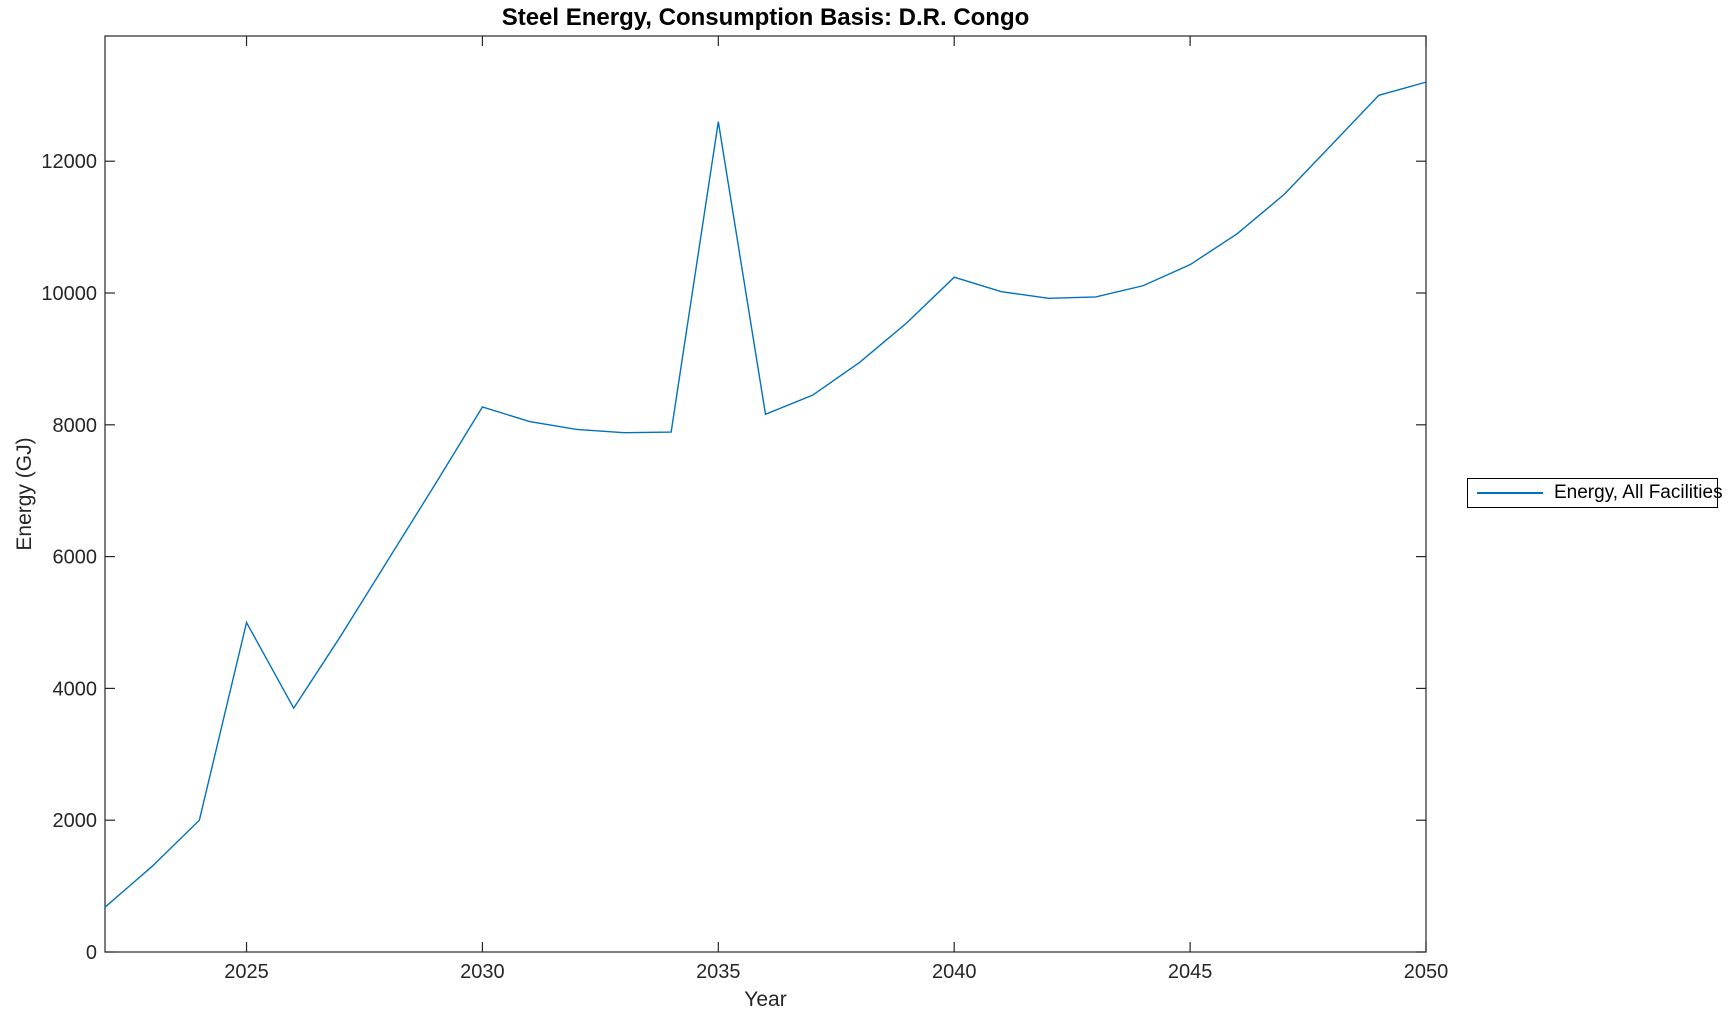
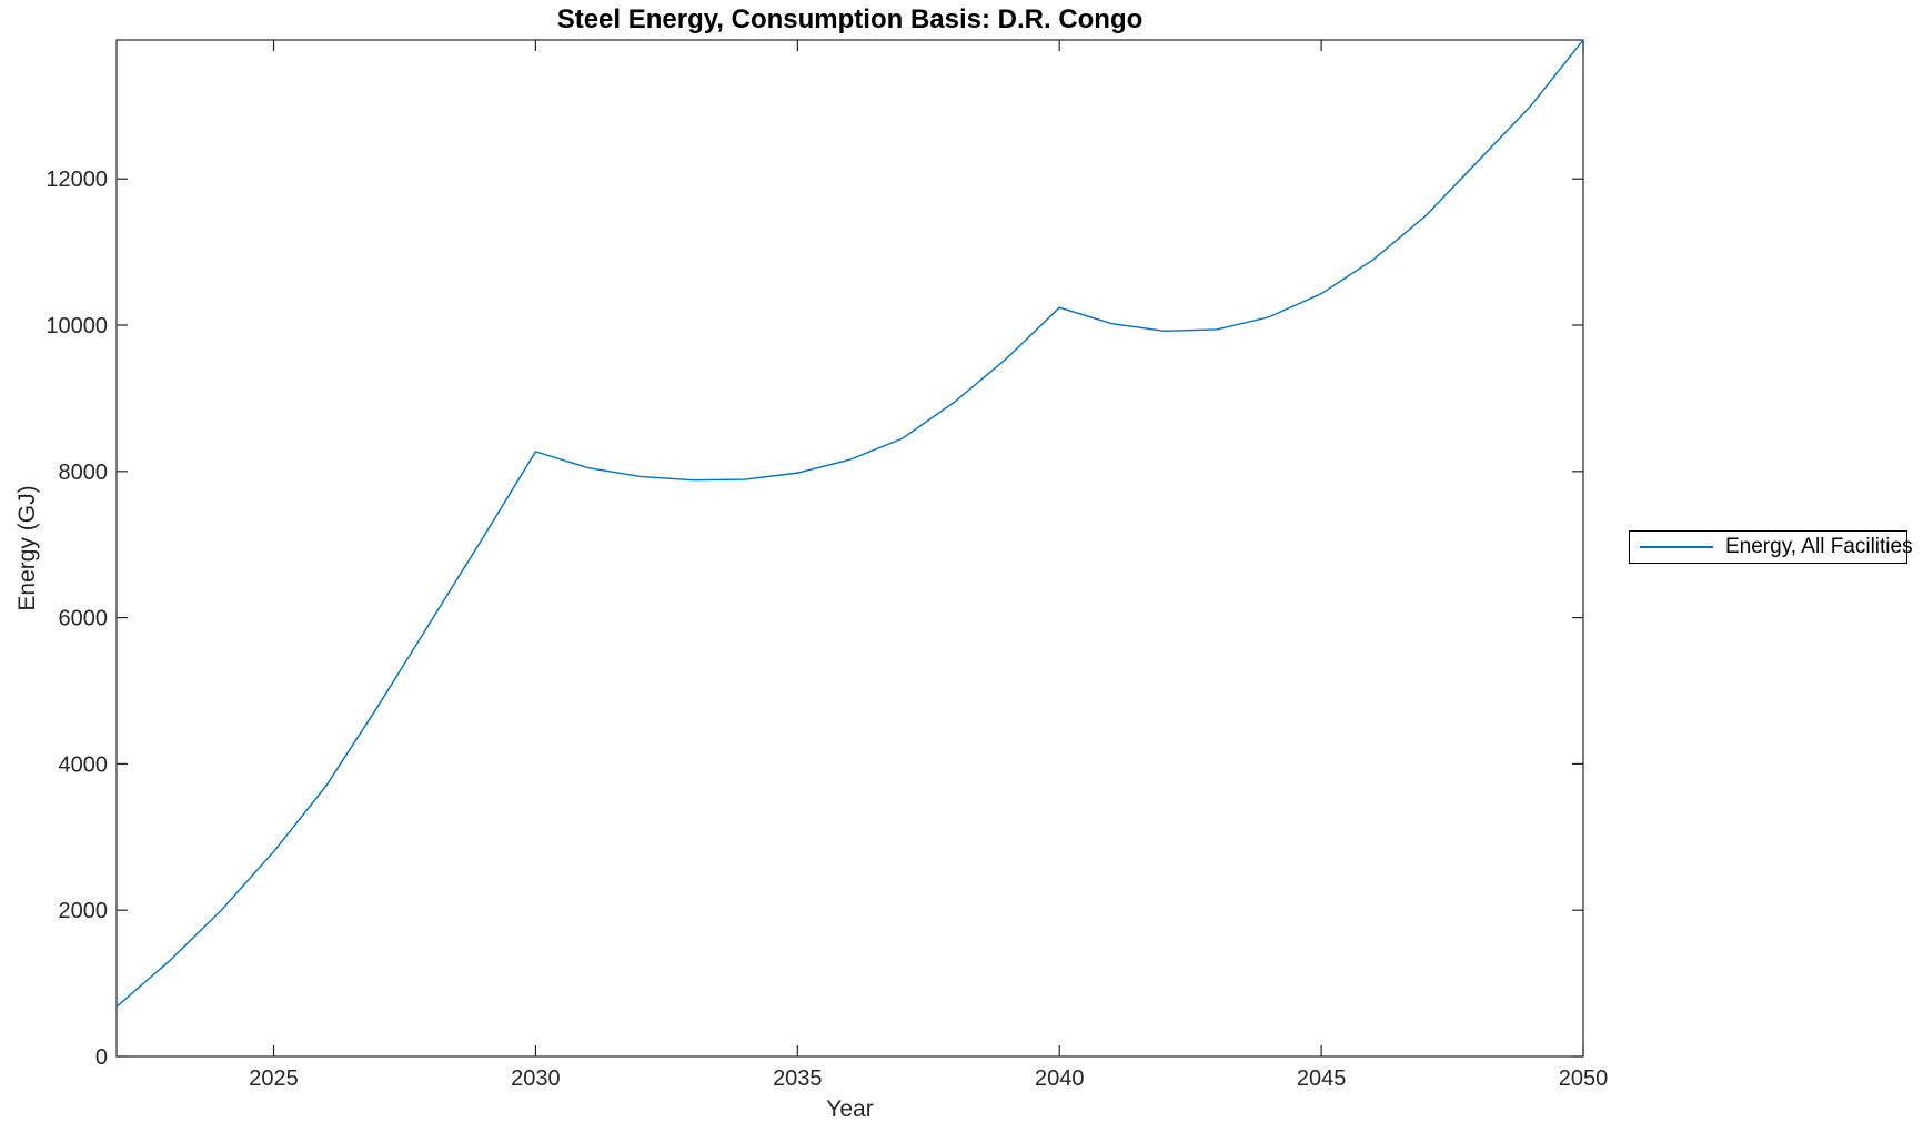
2025: 5000 -> 2800
2035: 12600 -> 8000
2050: 13200 -> 13900
